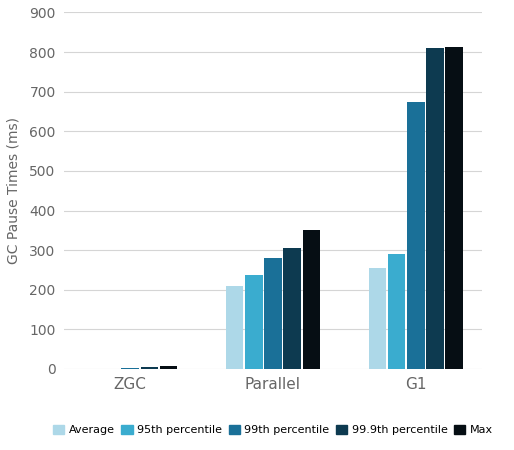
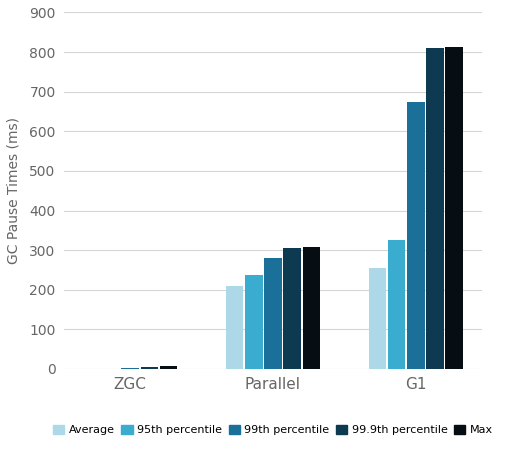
Max/Parallel: 350 -> 307
95th percentile/G1: 290 -> 325
